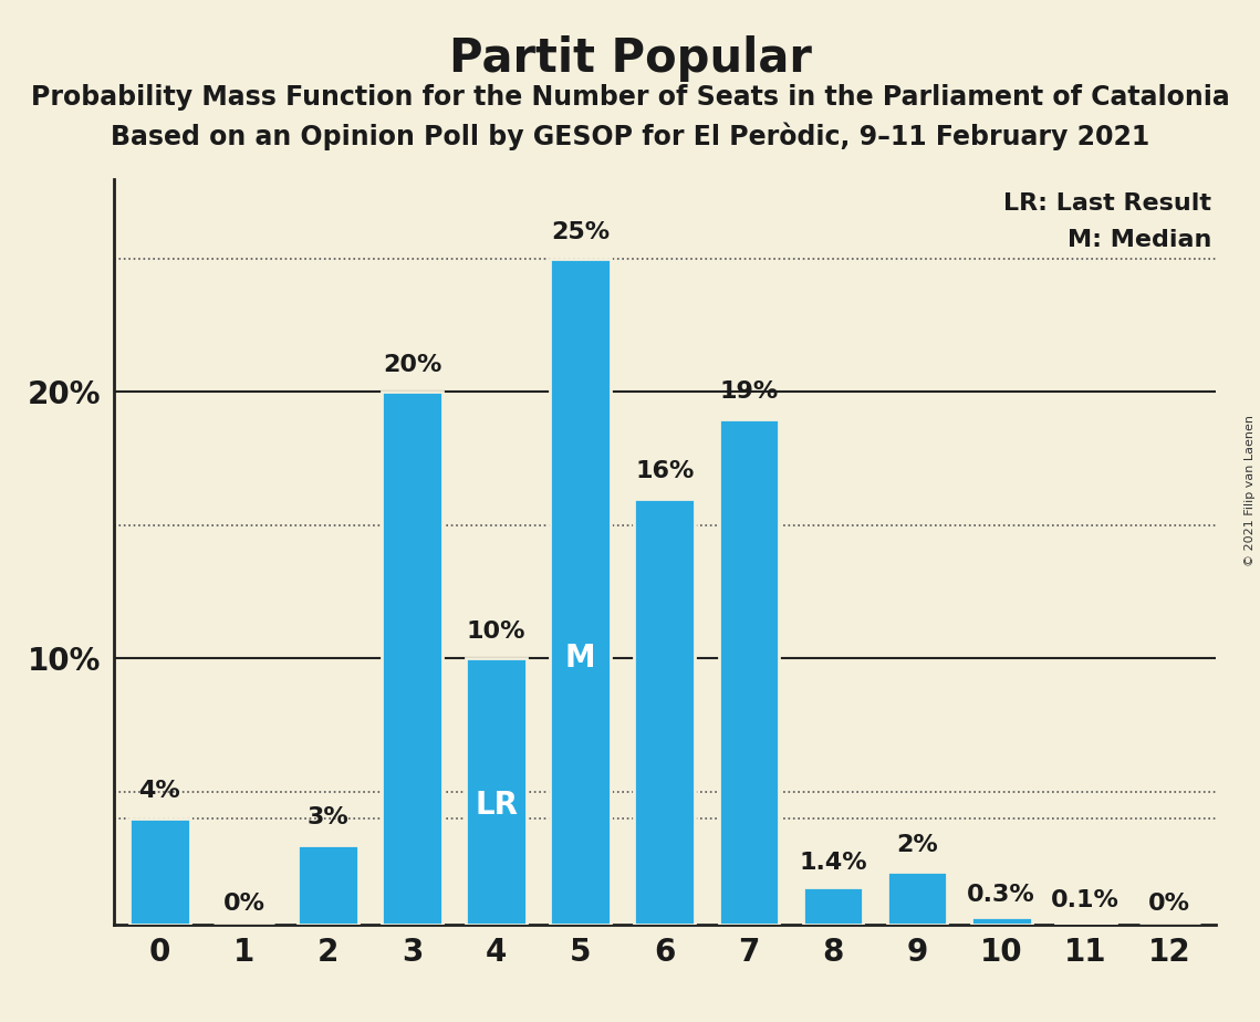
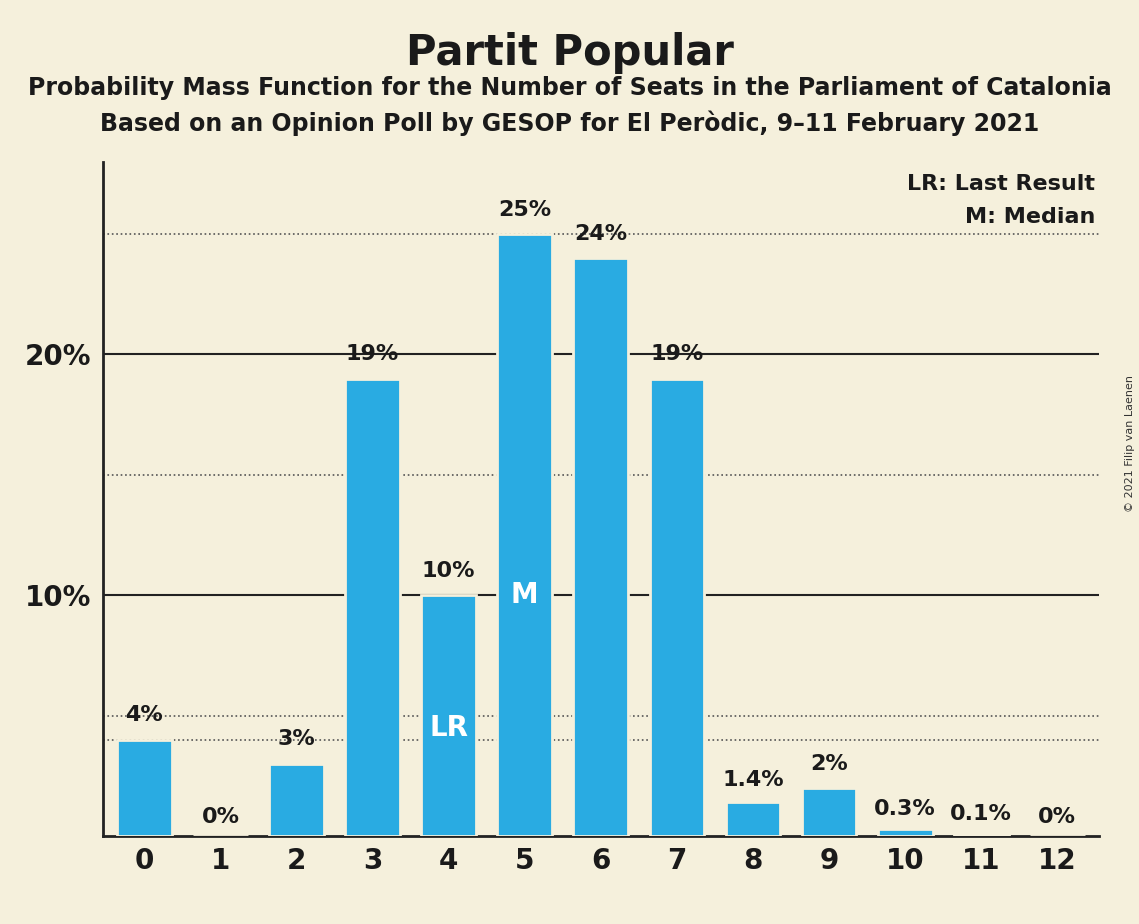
3: 20% -> 19%
6: 16% -> 24%
